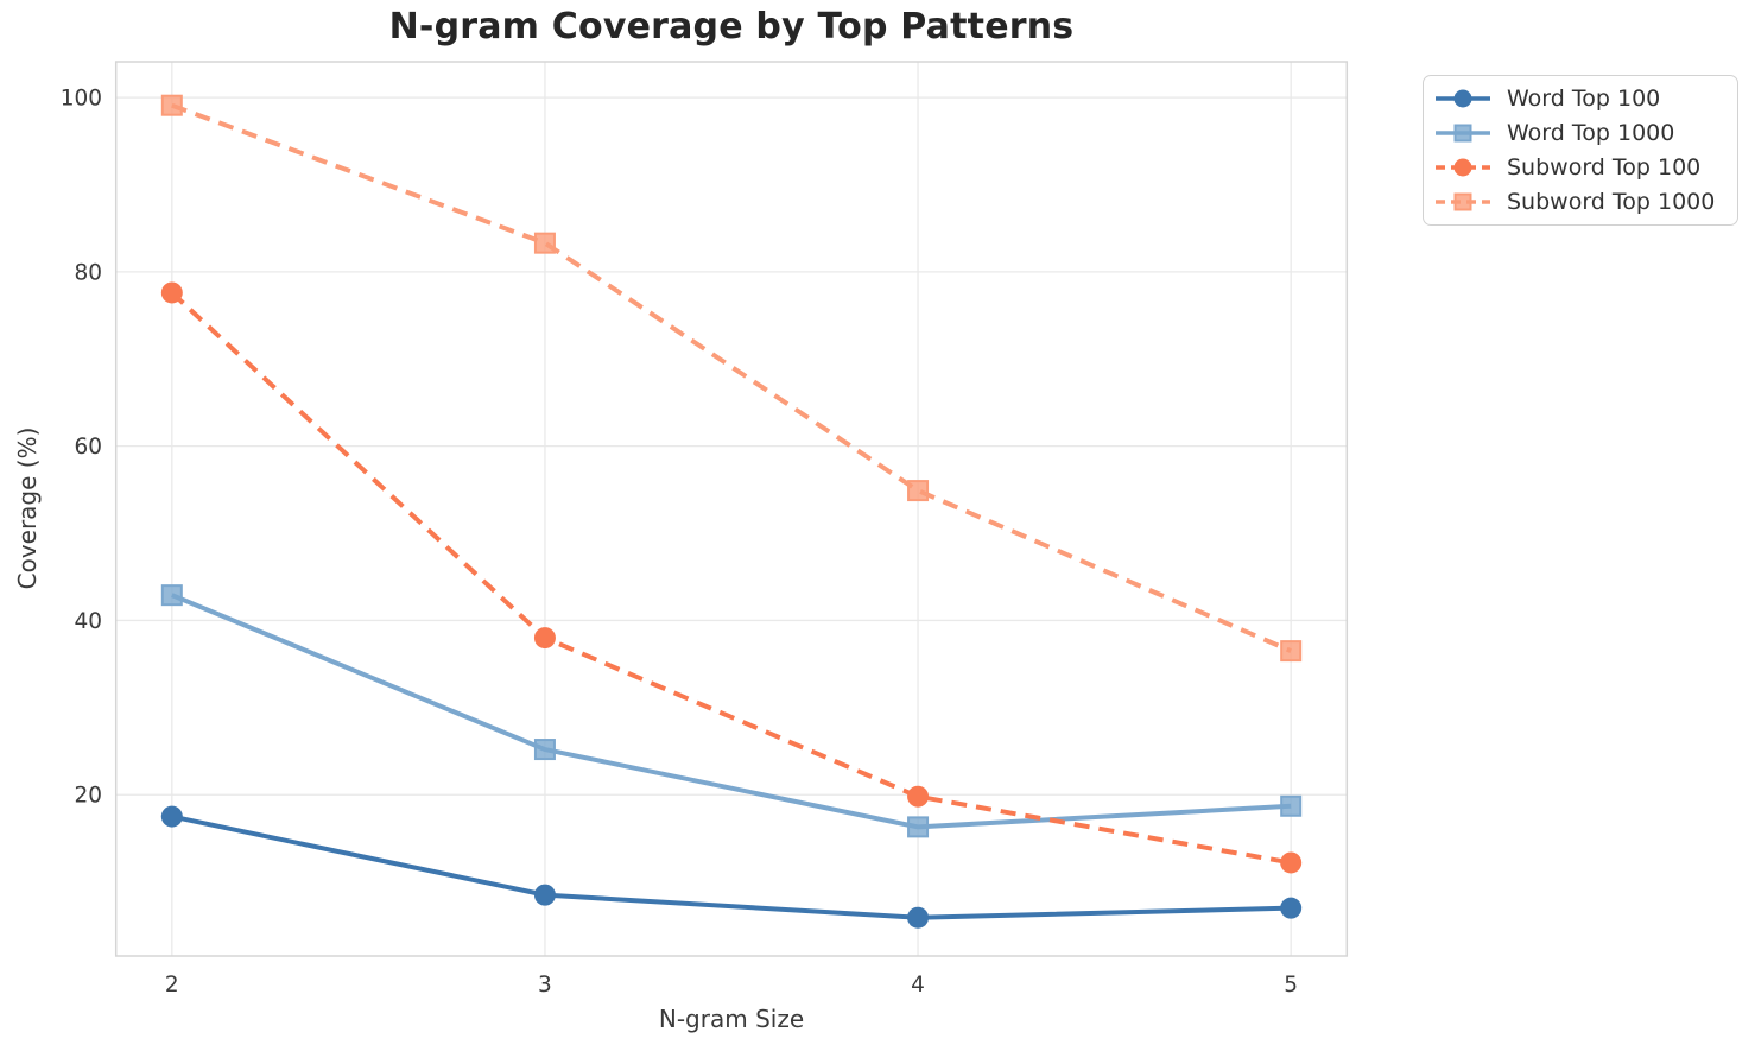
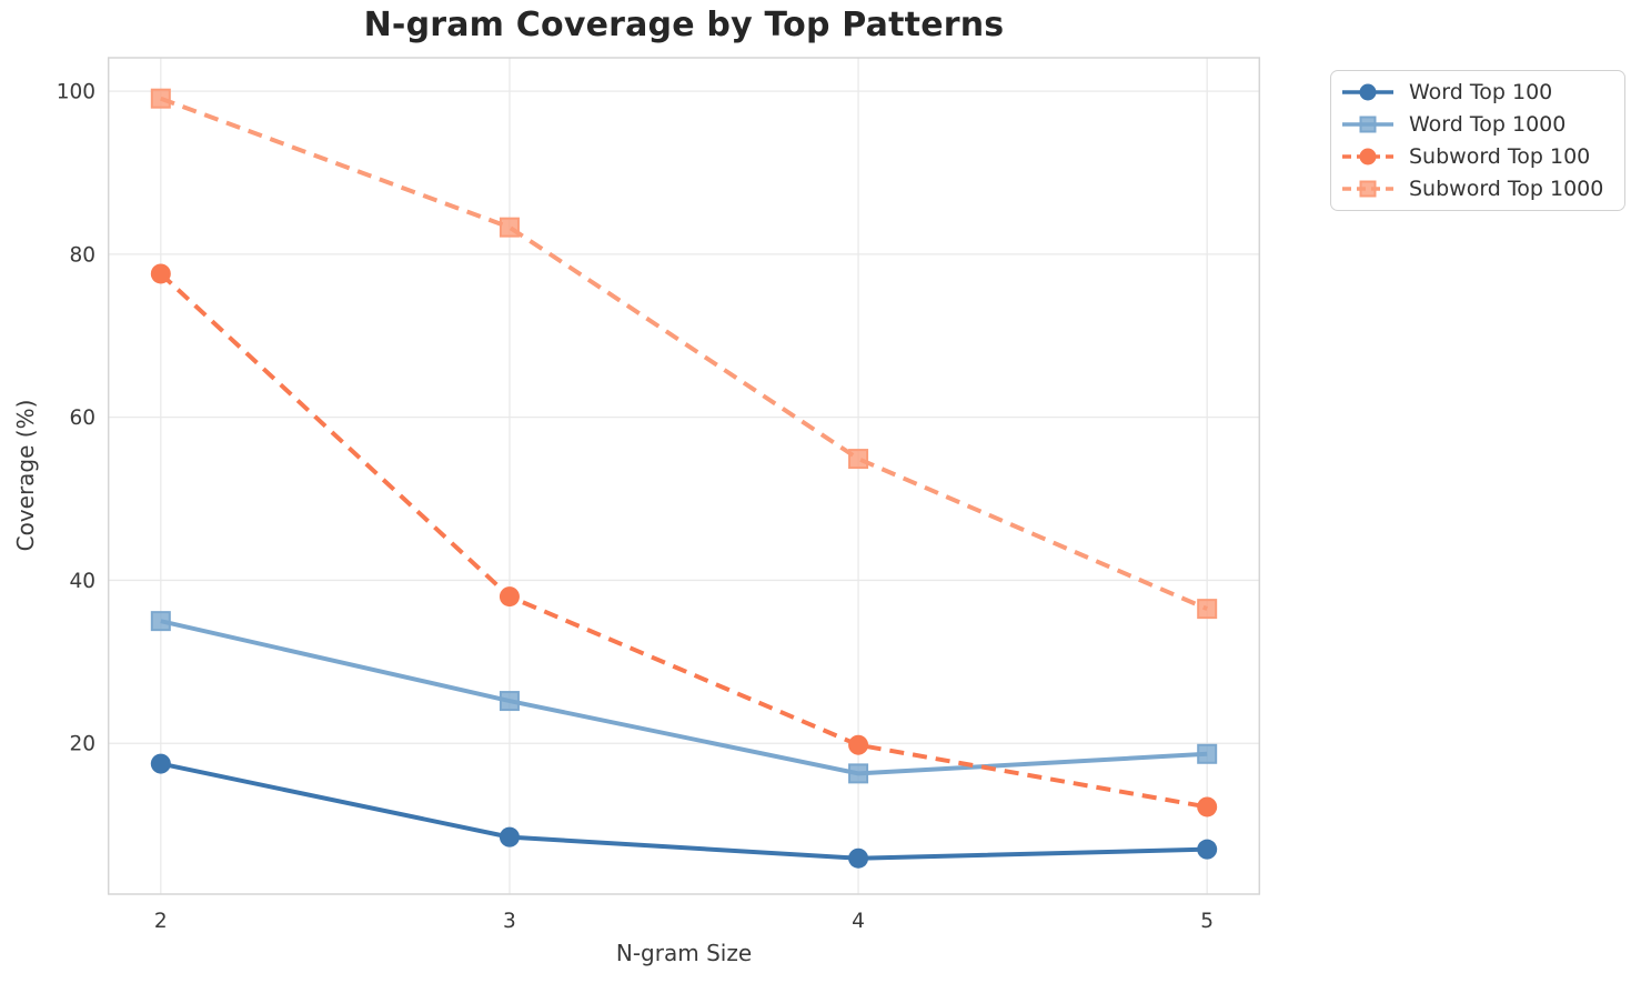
Word Top 1000/2: 43 -> 35
